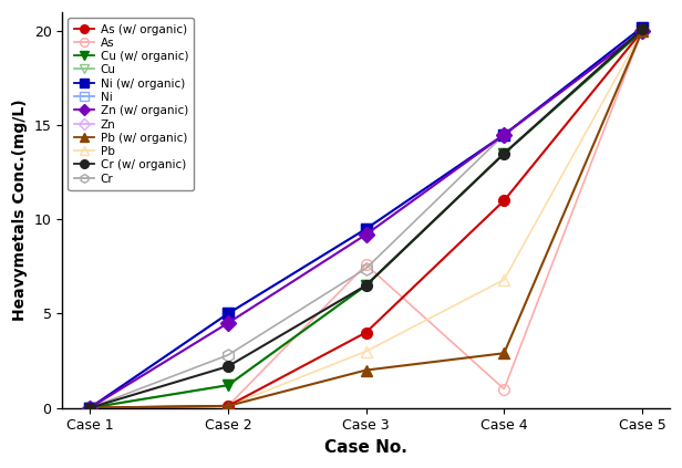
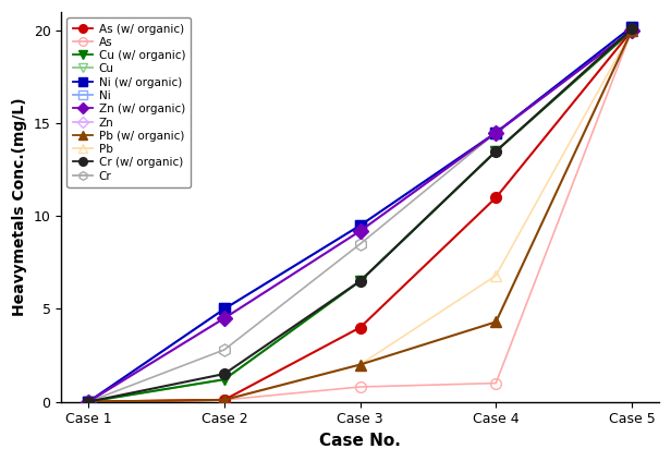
Cr (w/ organic)/Case 2: 2.2 -> 1.5
As/Case 3: 7.6 -> 0.8
Pb/Case 3: 3.0 -> 2.0
Cr/Case 3: 7.4 -> 8.5
Pb (w/ organic)/Case 4: 2.9 -> 4.3
